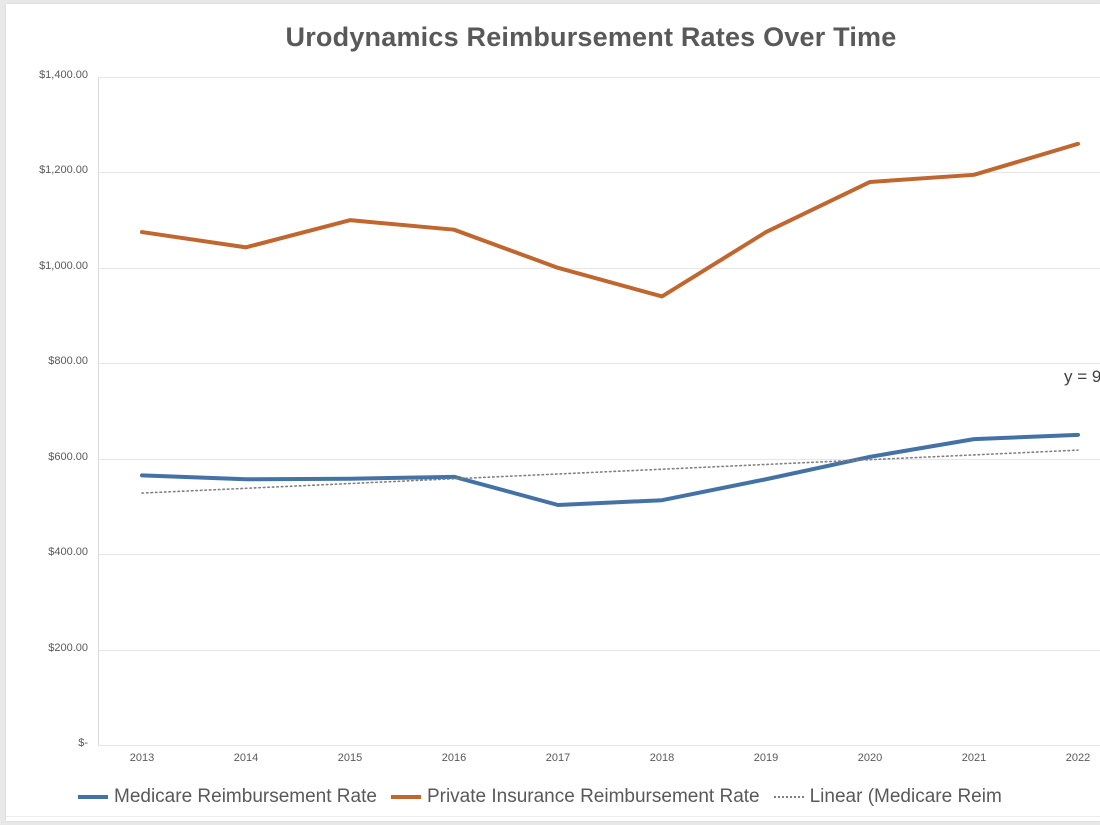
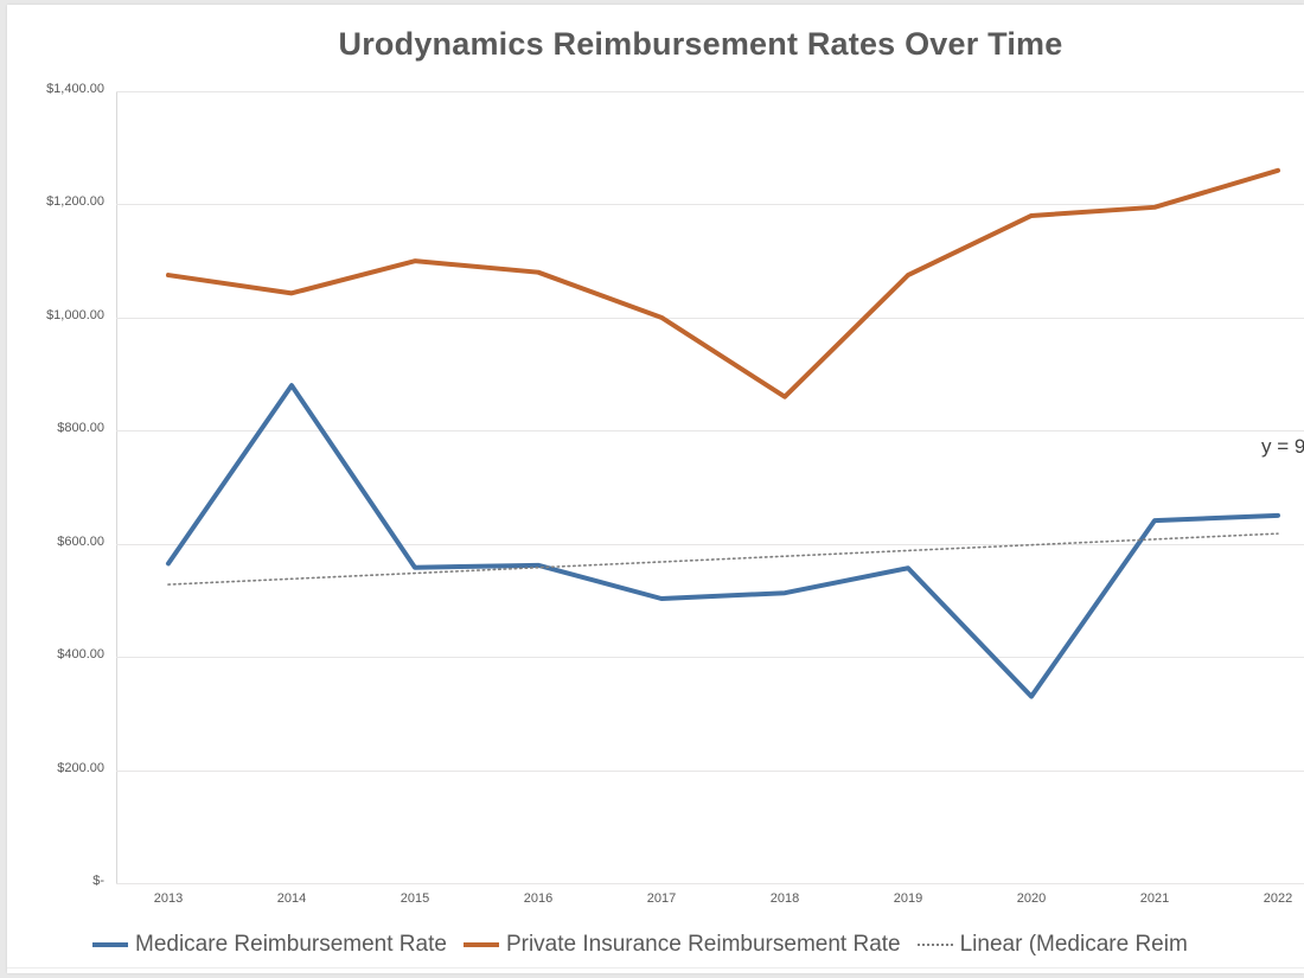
Medicare Reimbursement Rate/2014: $560 -> $880
Private Insurance Reimbursement Rate/2018: $940 -> $860
Medicare Reimbursement Rate/2020: $600 -> $330
